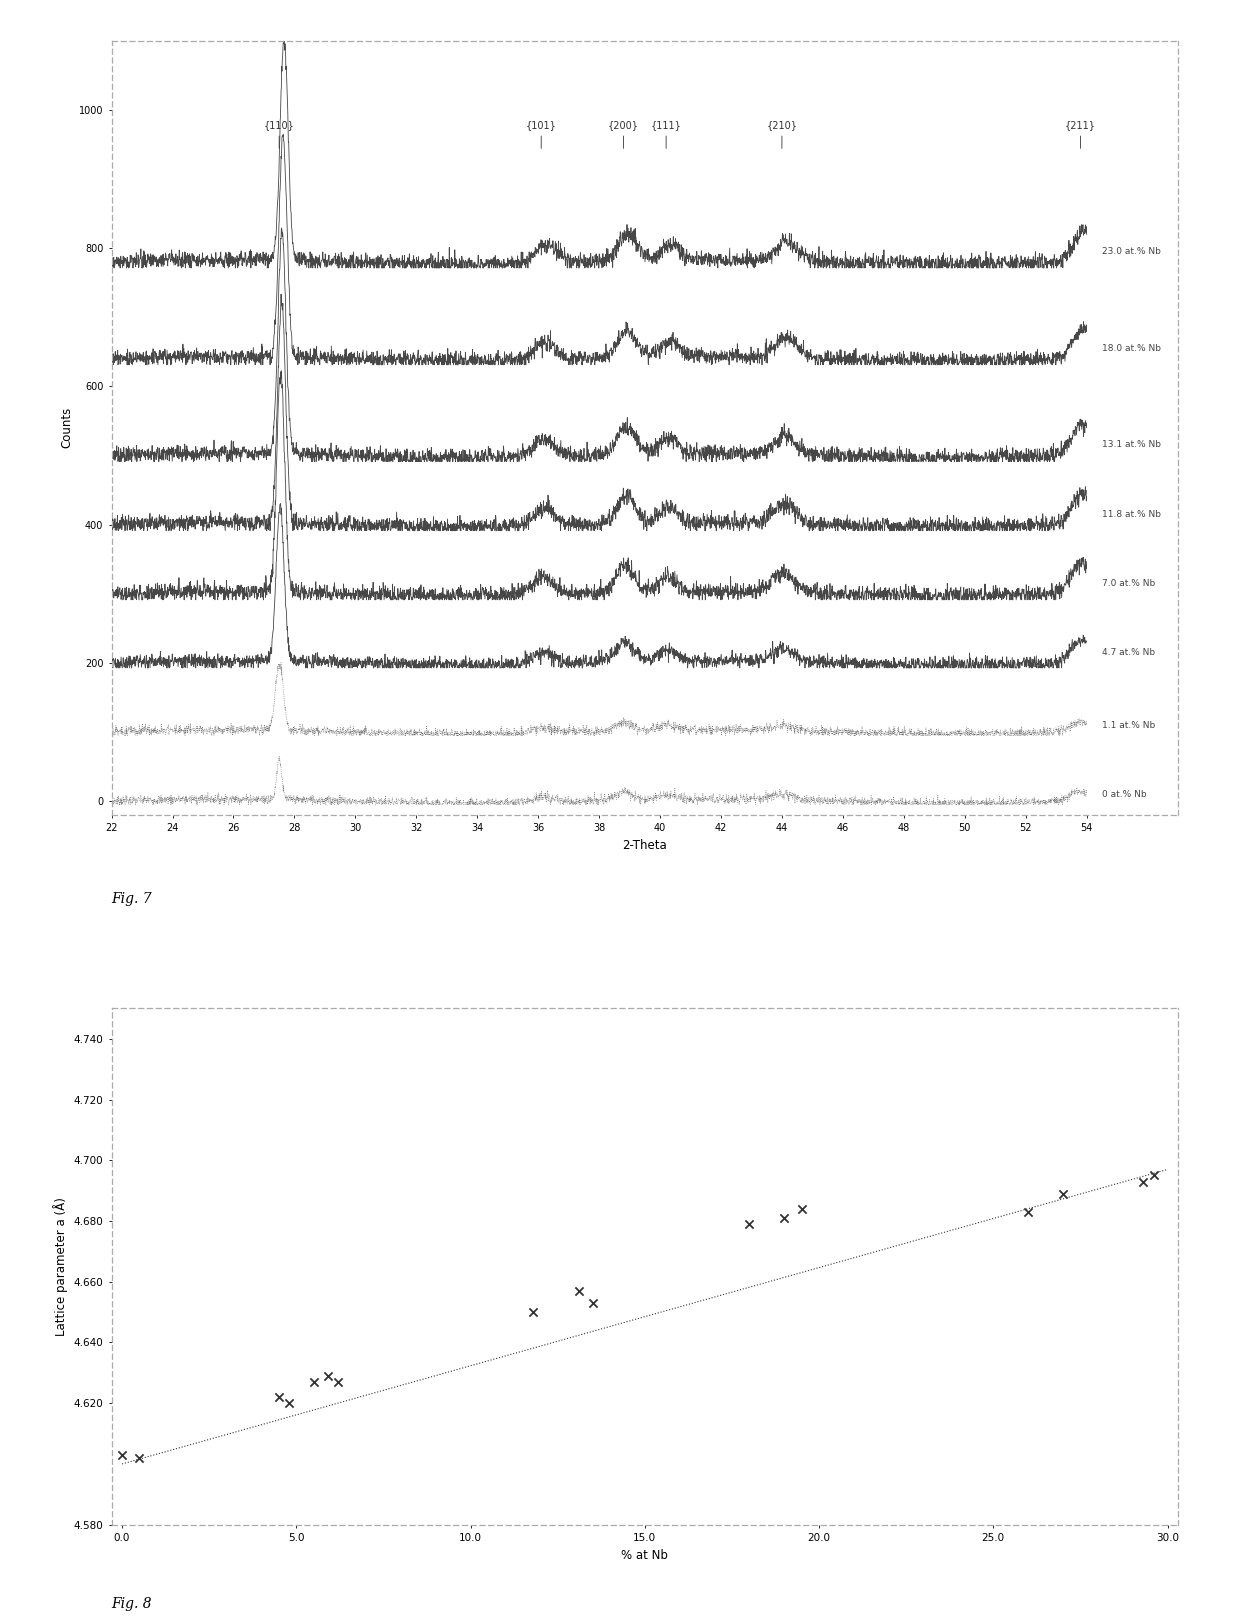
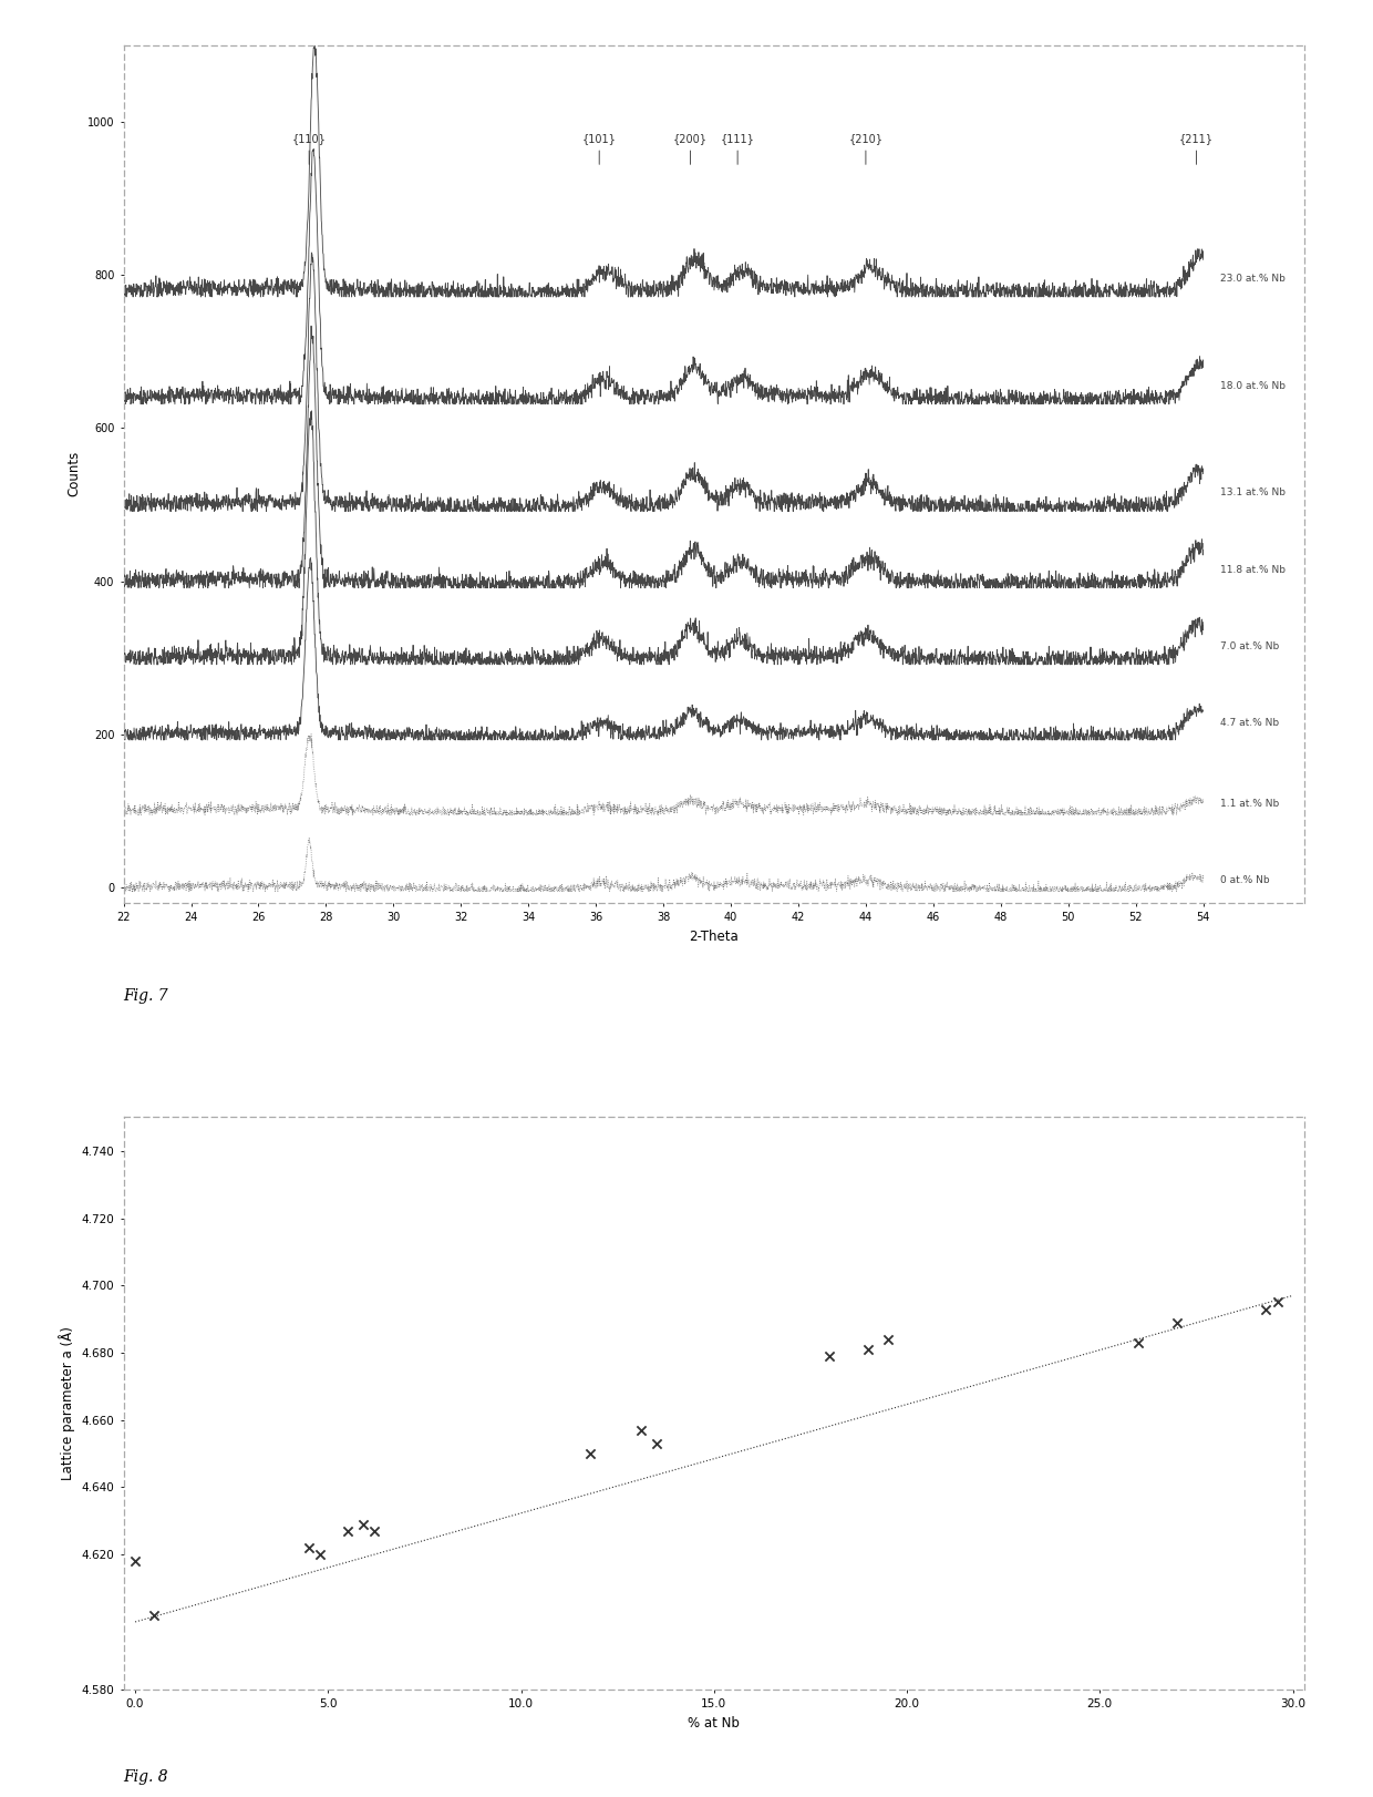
0.0: 4.603 -> 4.618
